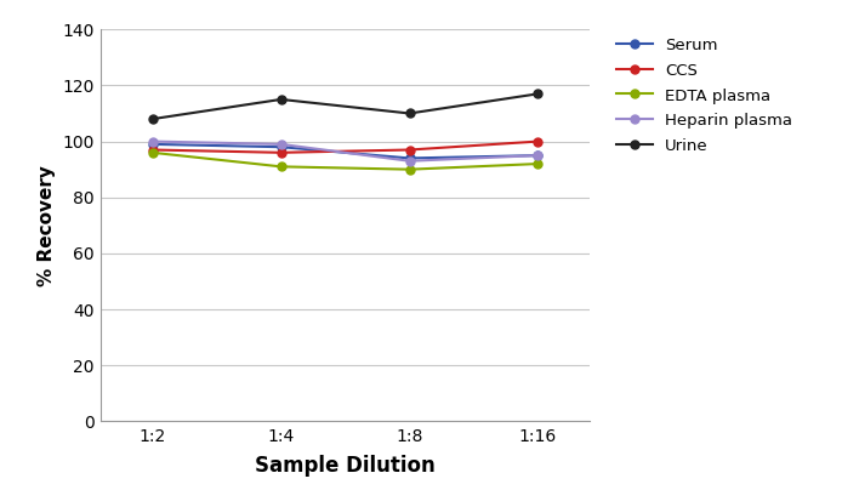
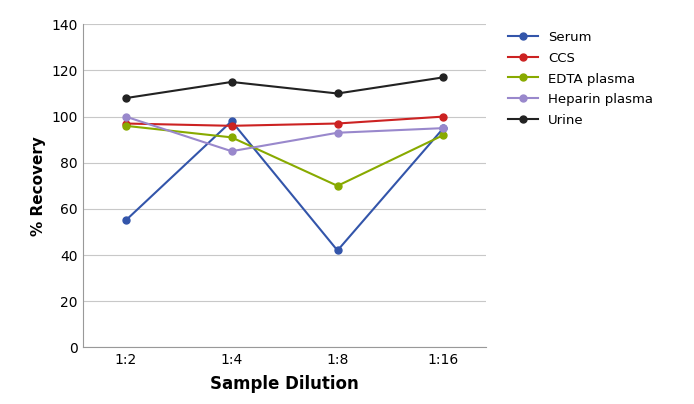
Serum/1:2: 99 -> 55
Heparin plasma/1:4: 99 -> 85
Serum/1:8: 94 -> 42
EDTA plasma/1:8: 90 -> 70
